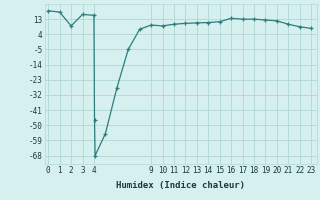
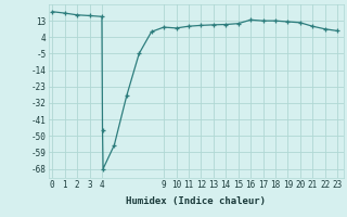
2: 9 -> 16
